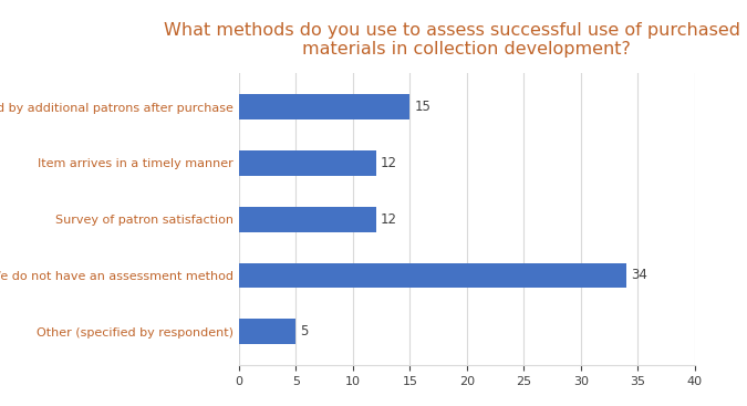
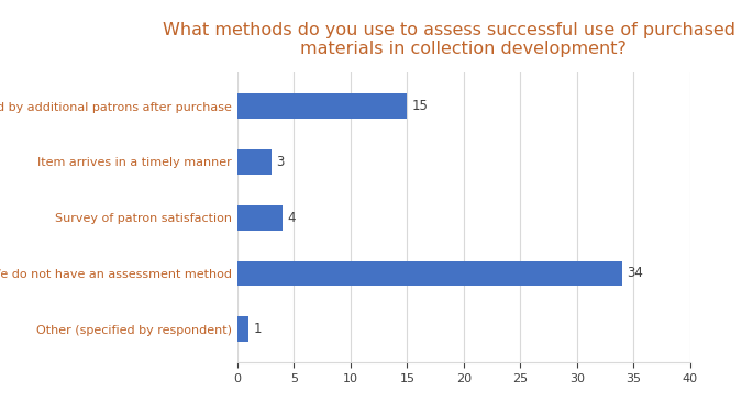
Item arrives in a timely manner: 12 -> 3
Survey of patron satisfaction: 12 -> 4
Other (specified by respondent): 5 -> 1
